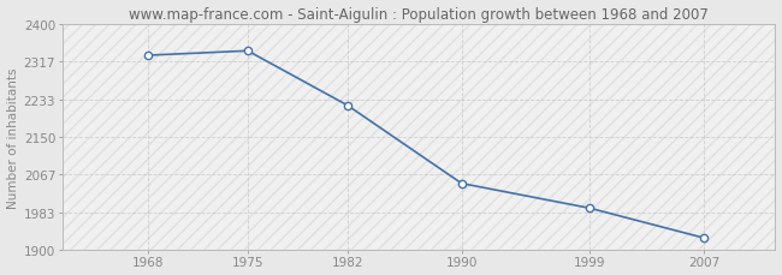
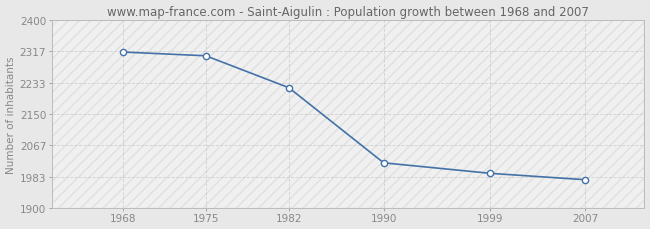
1968: 2331 -> 2315
1975: 2341 -> 2305
1990: 2047 -> 2020
2007: 1926 -> 1975
